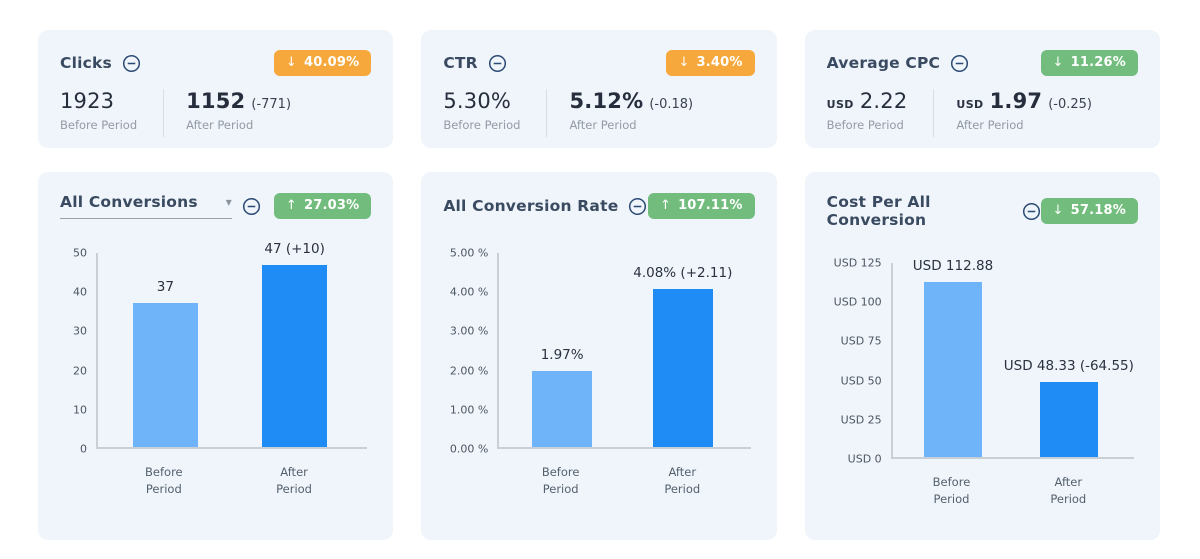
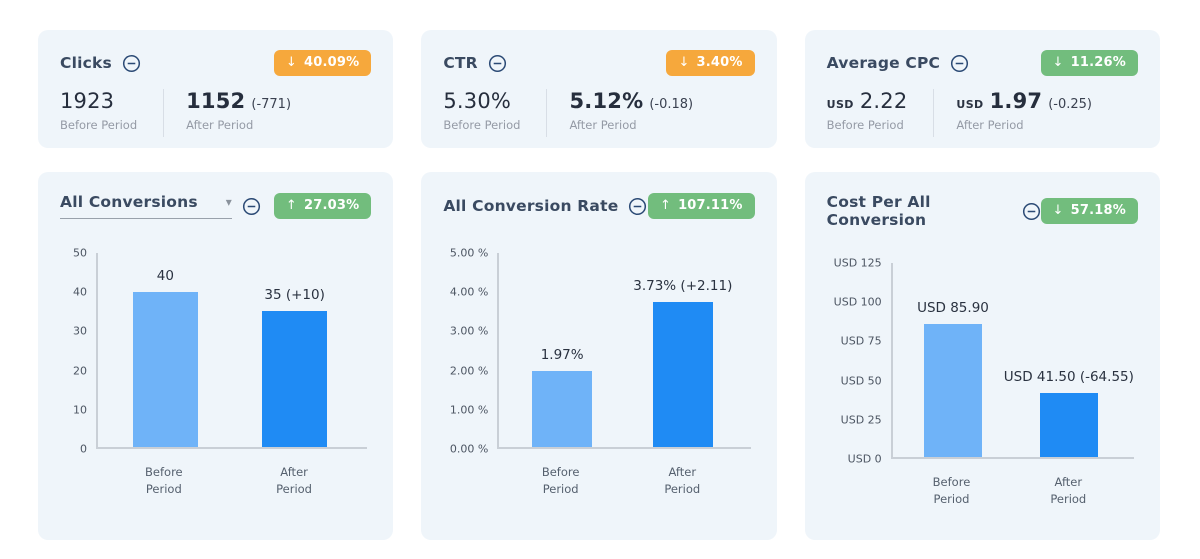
All Conversions/Before Period: 37 -> 40
All Conversions/After Period: 47 -> 35
All Conversion Rate/After Period: 4.08% -> 3.73%
Cost Per All Conversion/Before Period: 112.88 -> 85.90
Cost Per All Conversion/After Period: 48.33 -> 41.50
